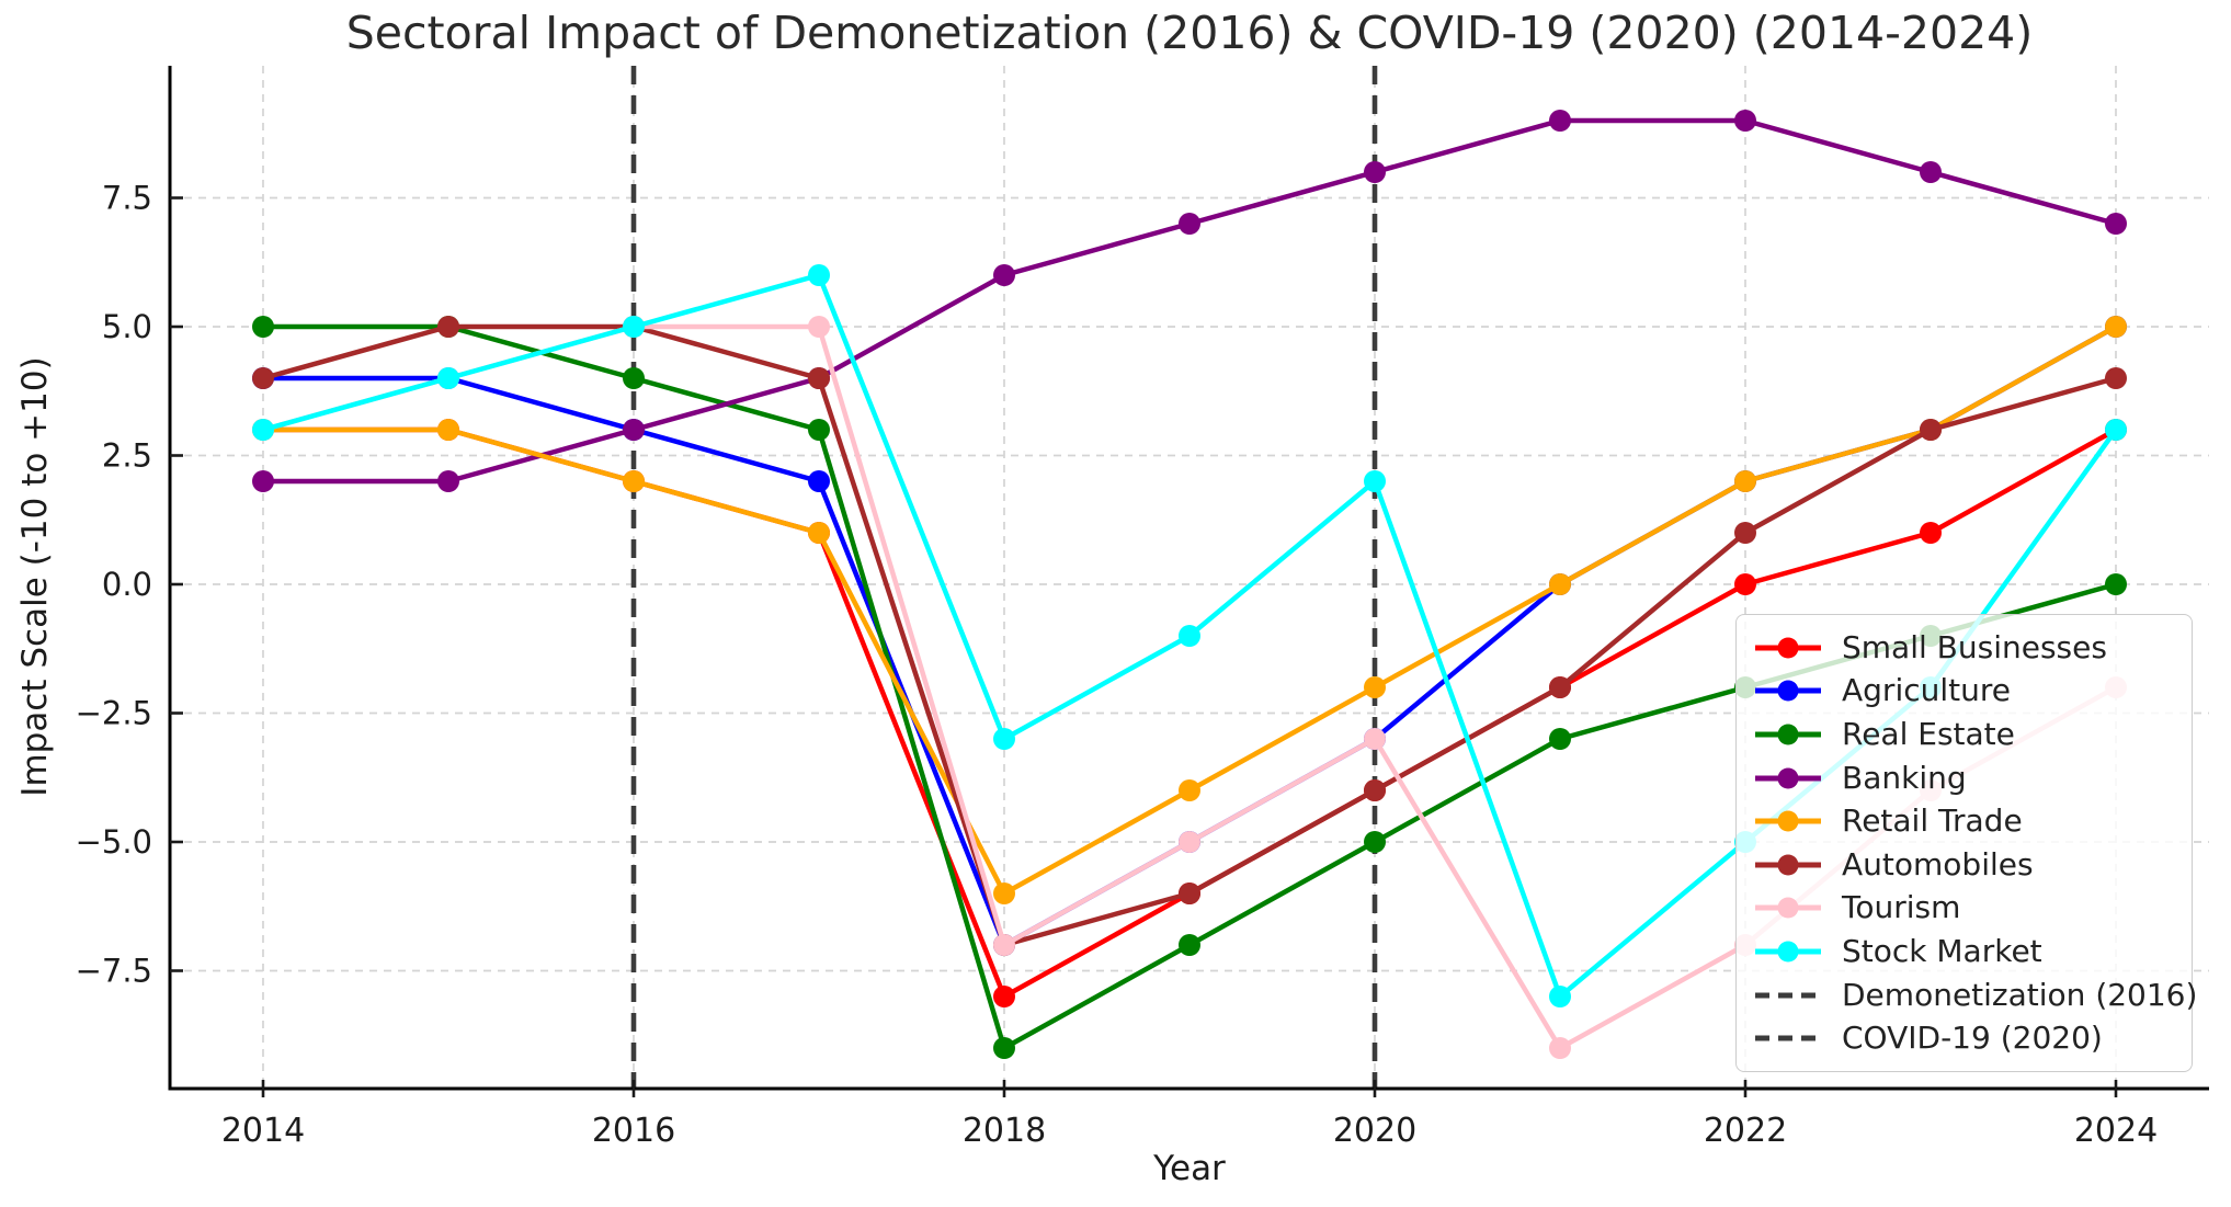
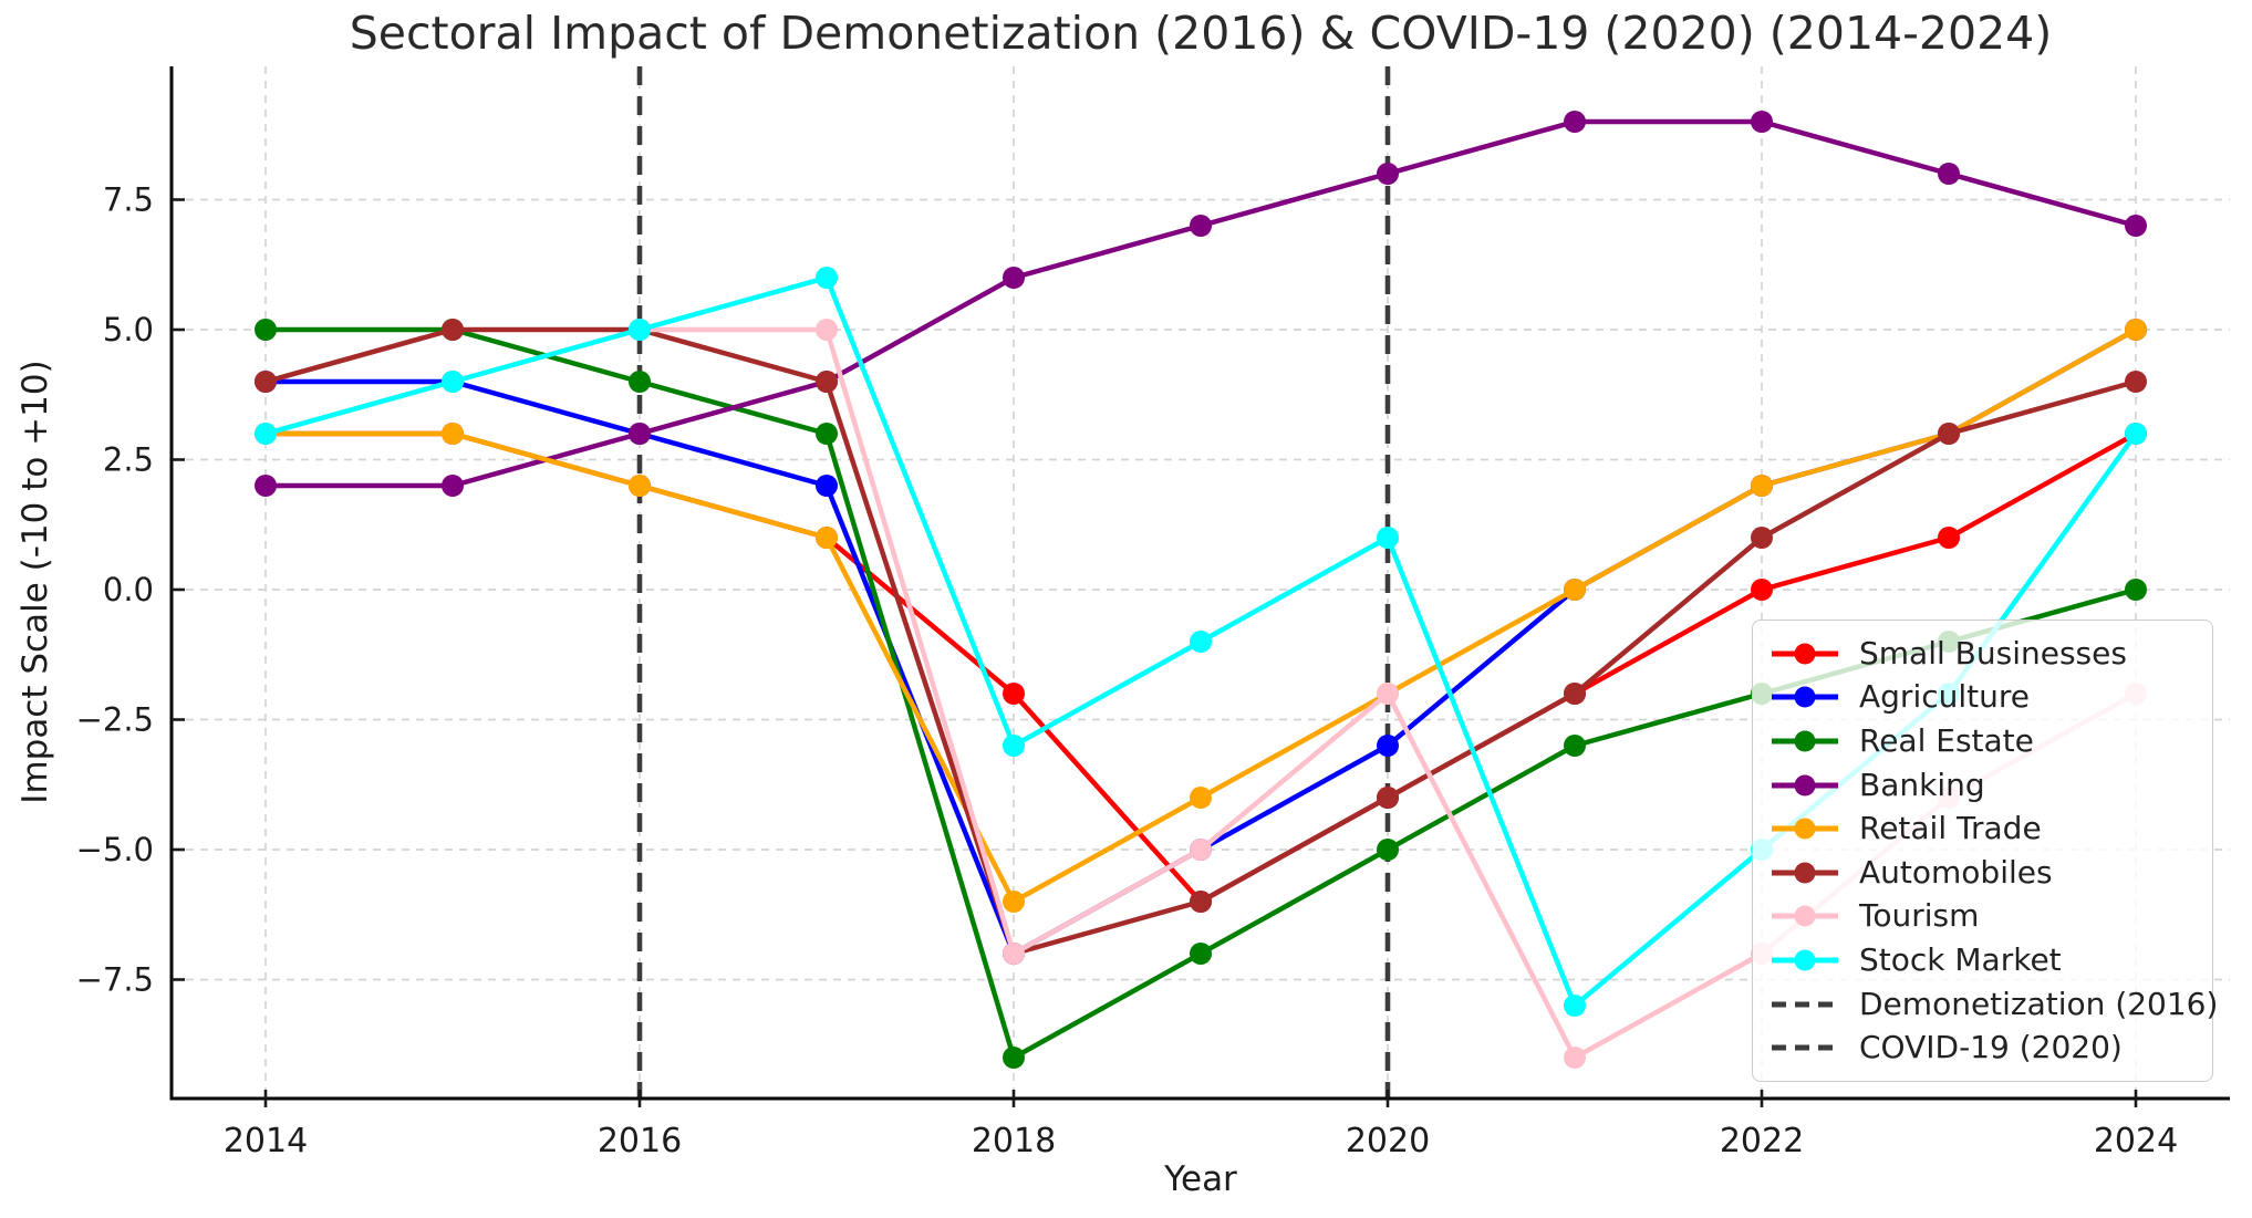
Small Businesses/2018: -8 -> -2
Tourism/2020: -3 -> -2
Stock Market/2020: 2 -> 1
